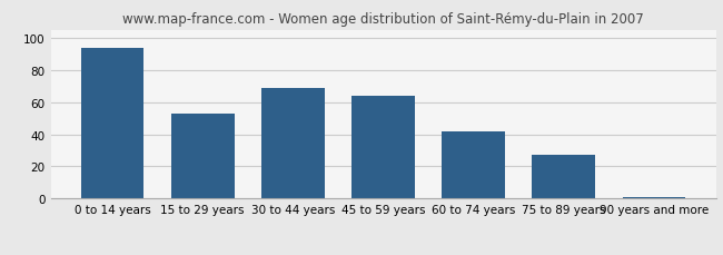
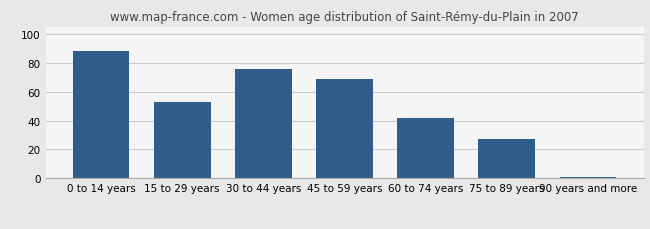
0 to 14 years: 94 -> 88
30 to 44 years: 69 -> 76
45 to 59 years: 64 -> 69
